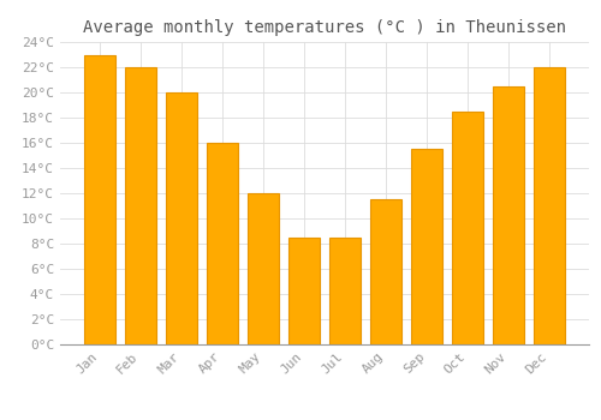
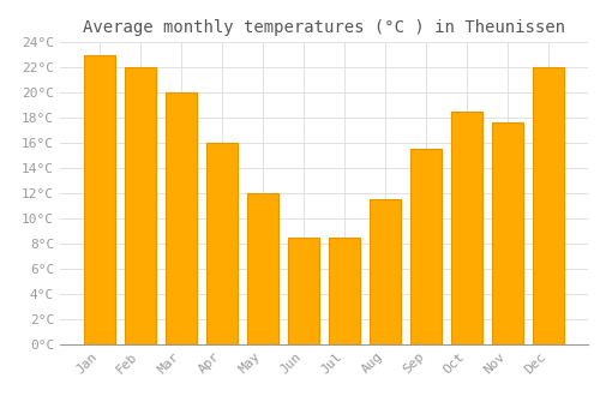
Nov: 20.5°C -> 17.6°C
